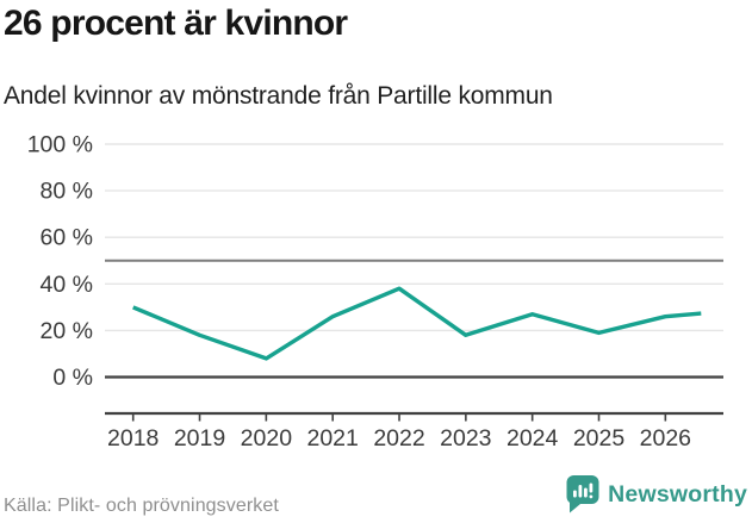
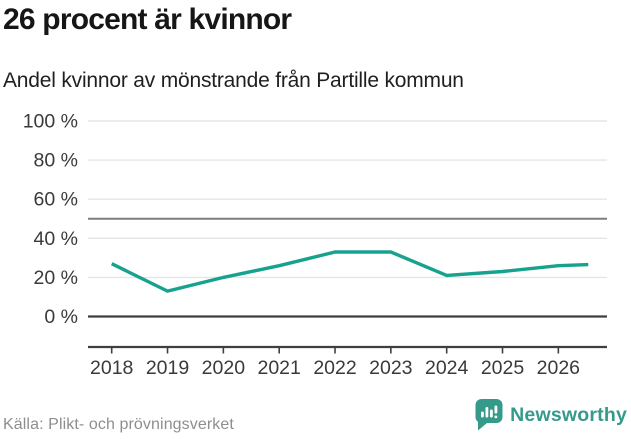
2018: 30% -> 27%
2019: 18% -> 13%
2020: 8% -> 20%
2022: 38% -> 33%
2023: 18% -> 33%
2024: 27% -> 21%
2025: 19% -> 23%
